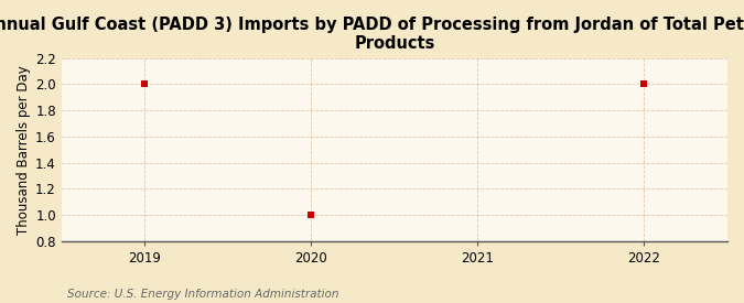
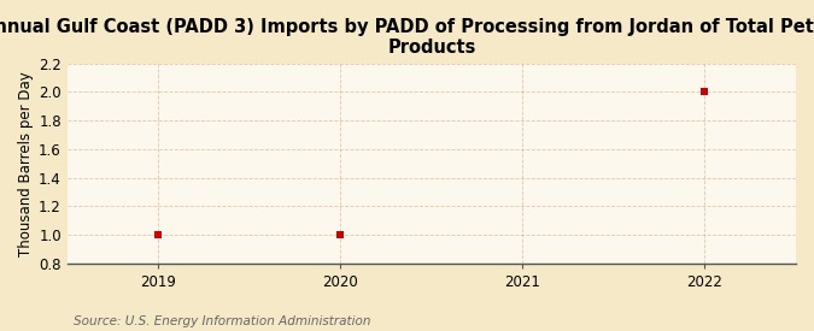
2019: 2 -> 1
